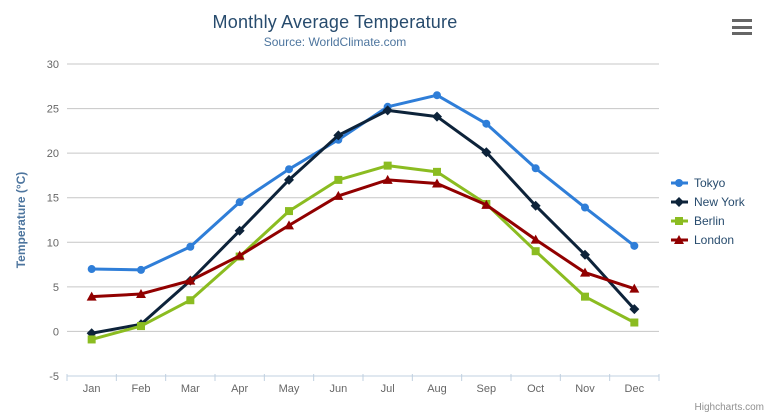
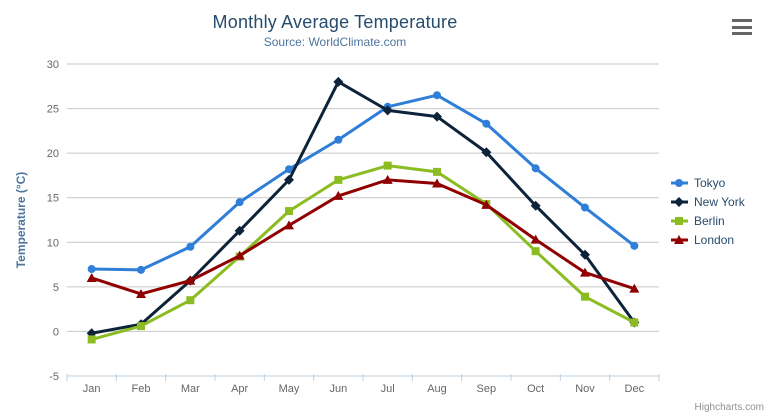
London/Jan: 4 -> 6
New York/Jun: 22 -> 28
New York/Dec: 2 -> 1
